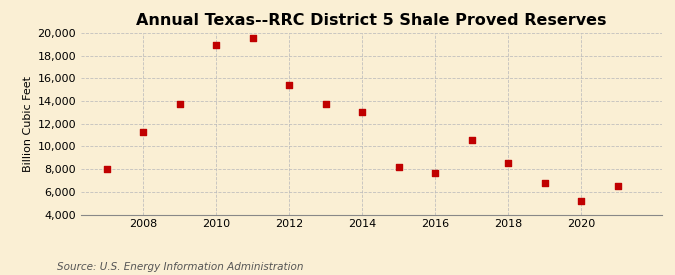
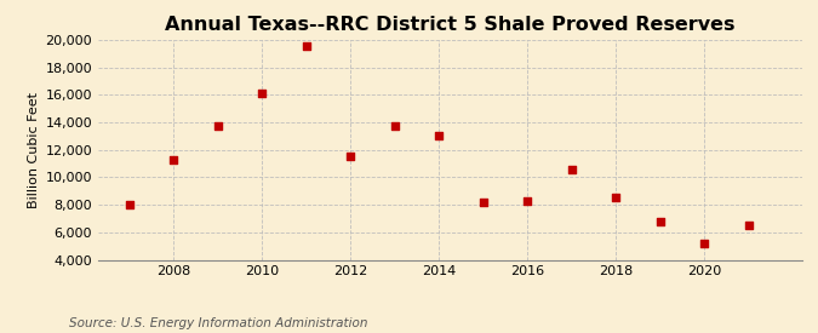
2010: 18,900 -> 16,100
2012: 15,400 -> 11,500
2016: 7,700 -> 8,300
